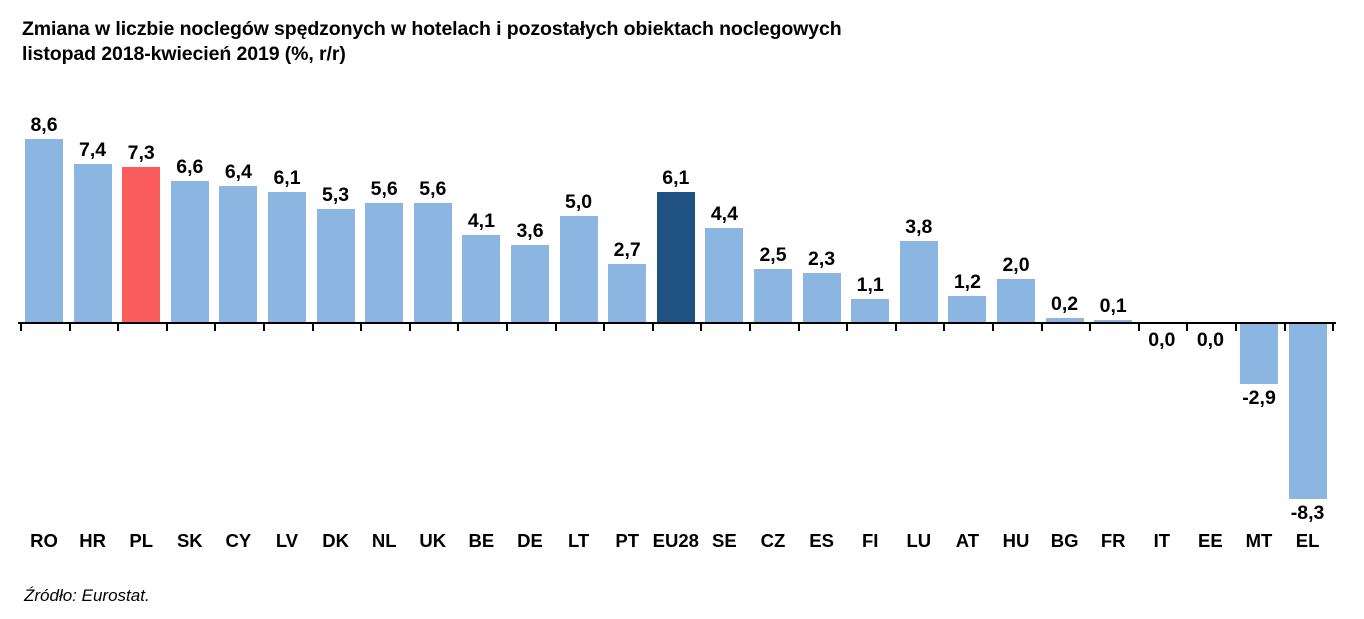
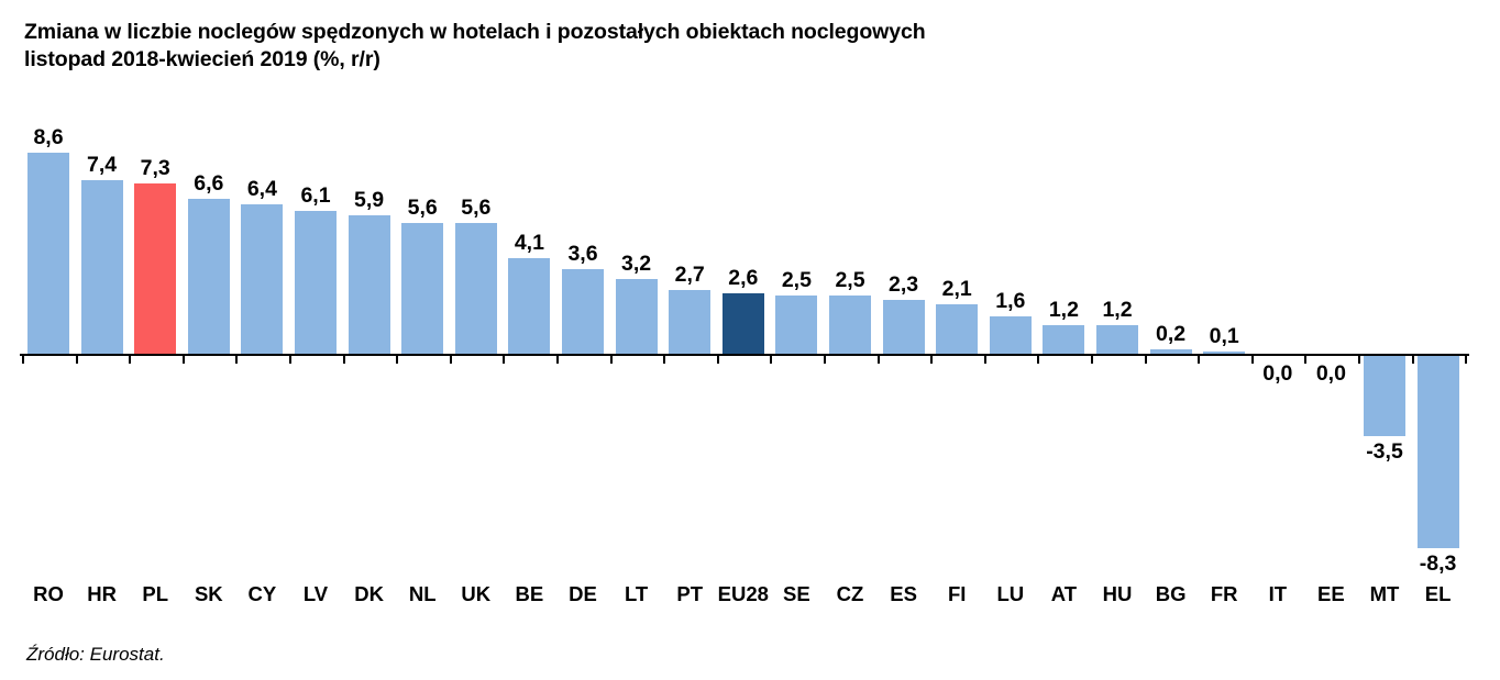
DK: 5,3 -> 5,9
LT: 5,0 -> 3,2
EU28: 6,1 -> 2,6
SE: 4,4 -> 2,5
FI: 1,1 -> 2,1
LU: 3,8 -> 1,6
HU: 2,0 -> 1,2
MT: -2,9 -> -3,5
